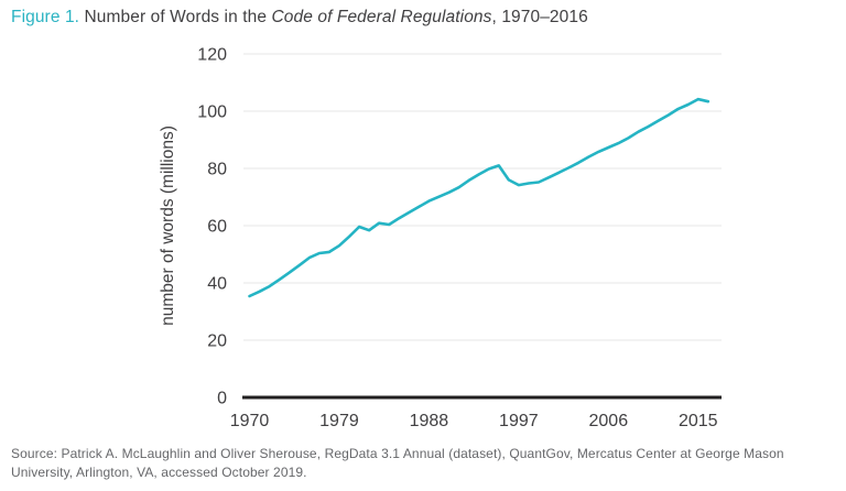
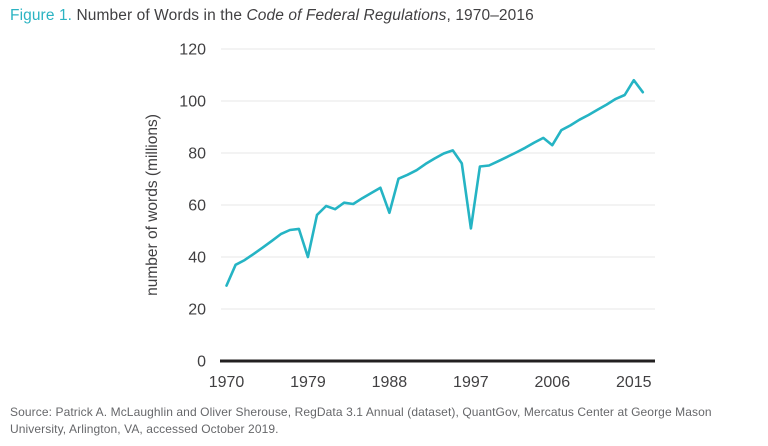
1970: 35 -> 29
1979: 53 -> 40
1988: 69 -> 57
1997: 74 -> 51
2006: 87 -> 83
2015: 104 -> 108
